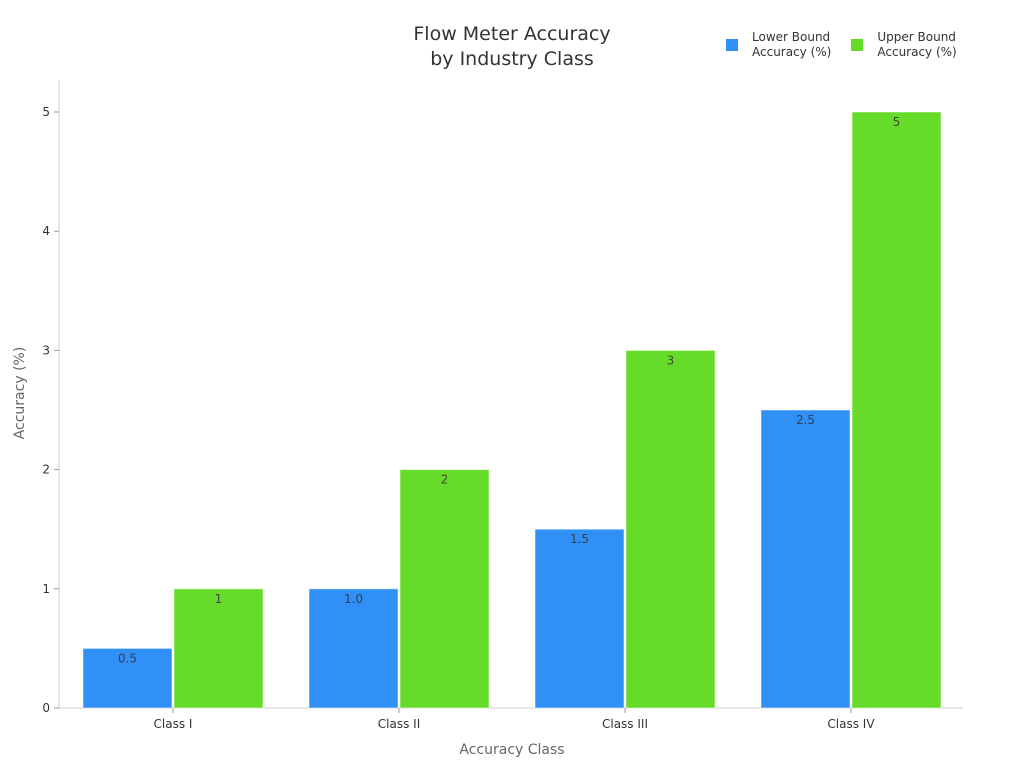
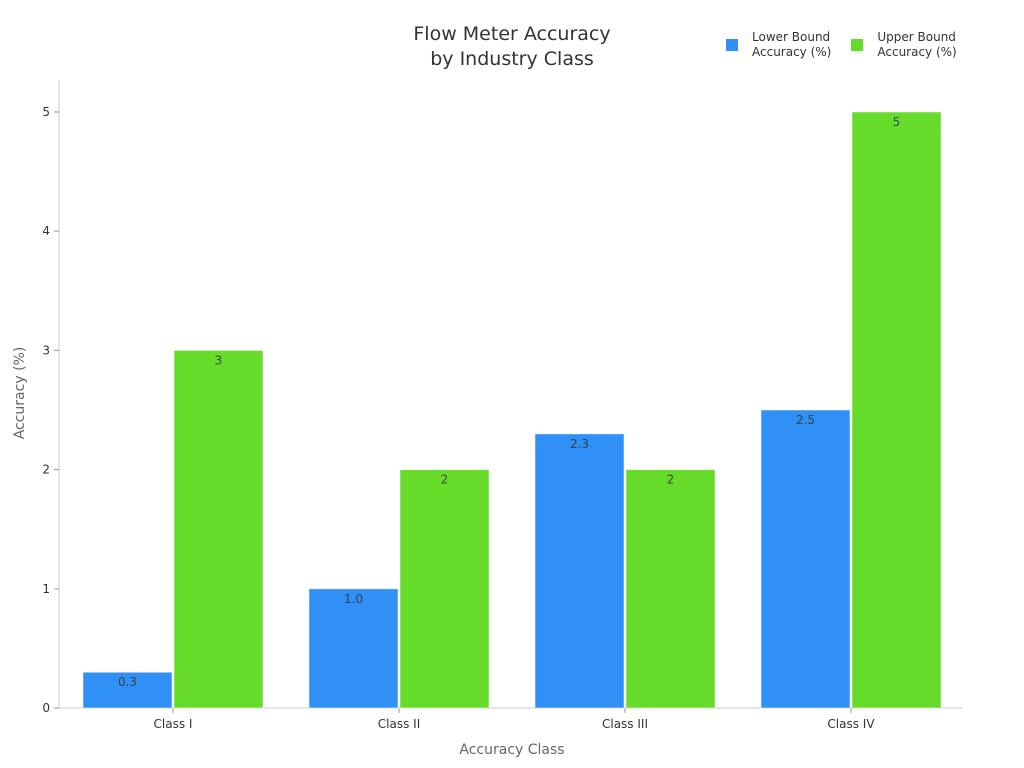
Lower Bound Accuracy (%)/Class I: 0.5 -> 0.3
Upper Bound Accuracy (%)/Class I: 1 -> 3
Lower Bound Accuracy (%)/Class III: 1.5 -> 2.3
Upper Bound Accuracy (%)/Class III: 3 -> 2
